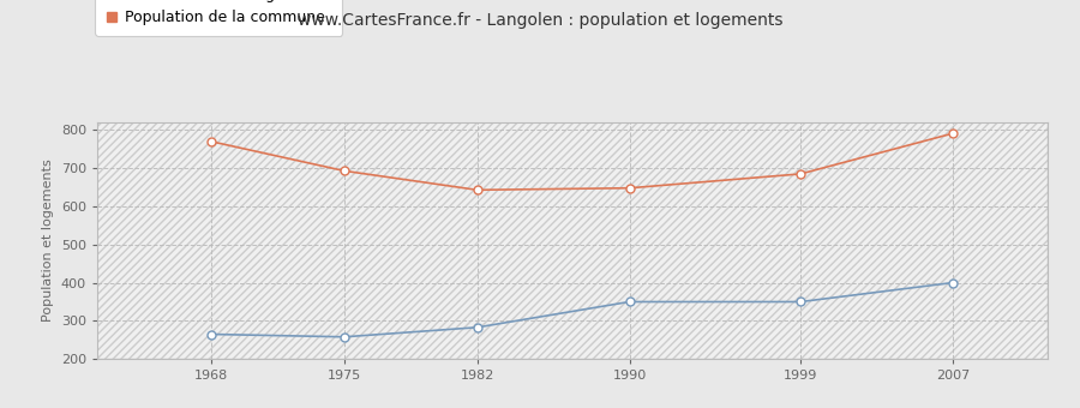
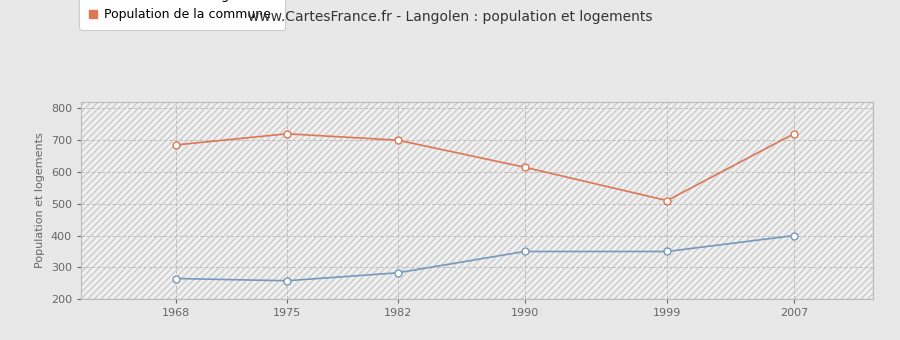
Population de la commune/1968: 770 -> 685
Population de la commune/1975: 693 -> 720
Population de la commune/1982: 643 -> 700
Population de la commune/1990: 648 -> 615
Population de la commune/1999: 685 -> 510
Population de la commune/2007: 791 -> 720
